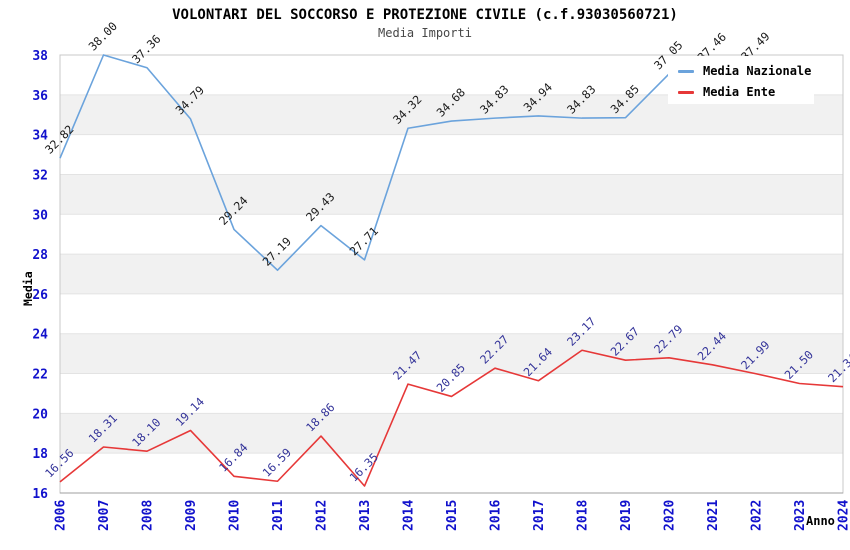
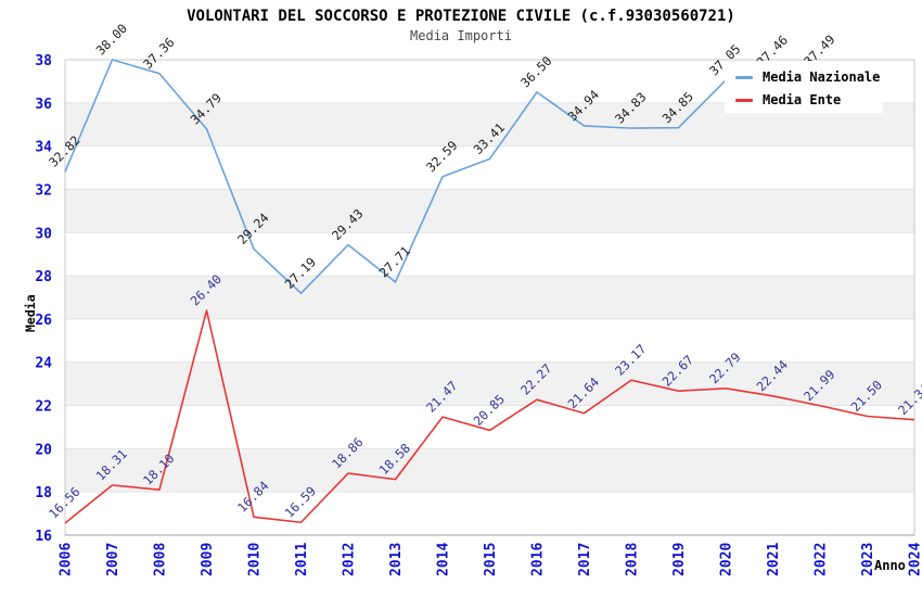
Media Ente/2009: 19.14 -> 26.40
Media Ente/2013: 16.35 -> 18.58
Media Nazionale/2014: 34.32 -> 32.59
Media Nazionale/2015: 34.68 -> 33.41
Media Nazionale/2016: 34.83 -> 36.50
